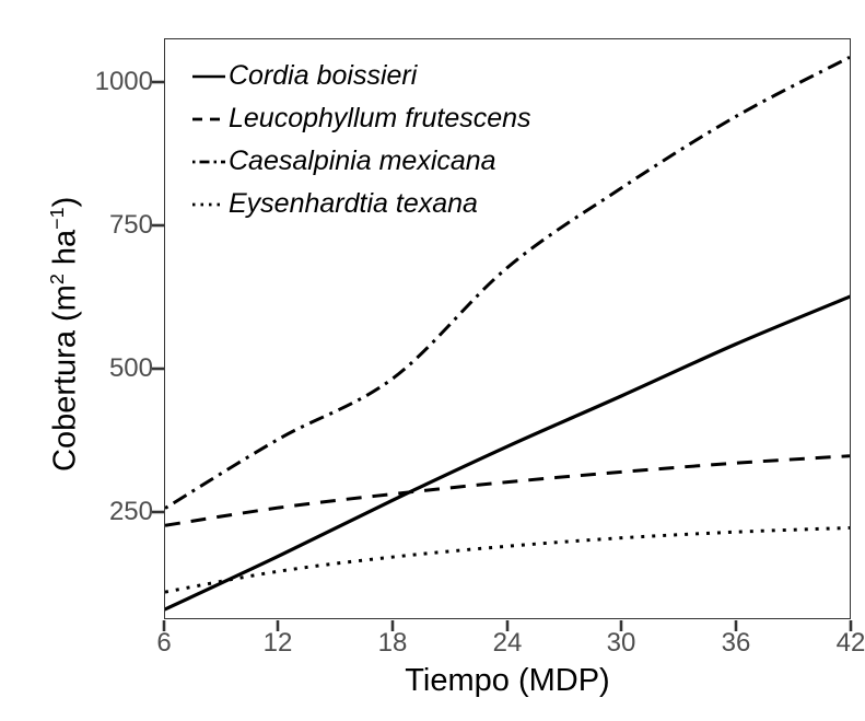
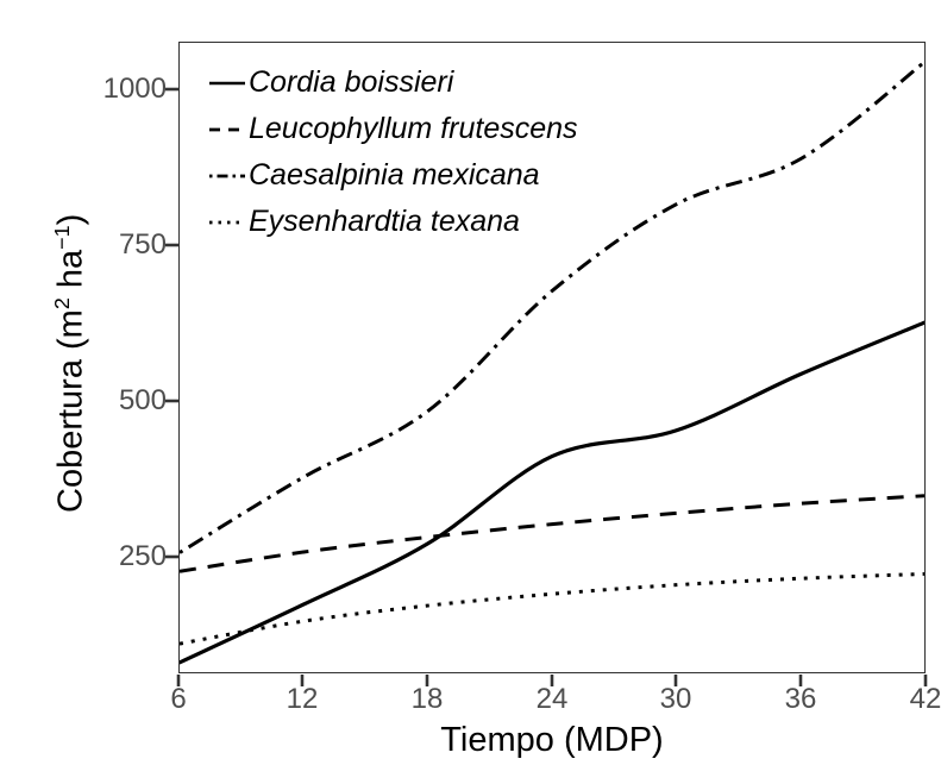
Cordia boissieri/24: 380 -> 430
Caesalpinia mexicana/36: 940 -> 890
